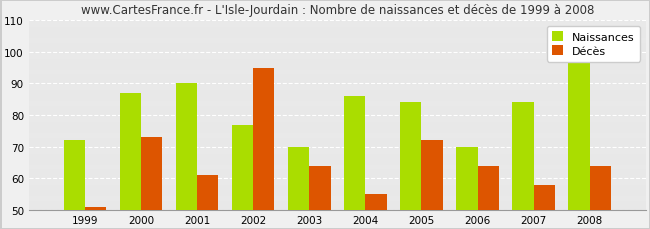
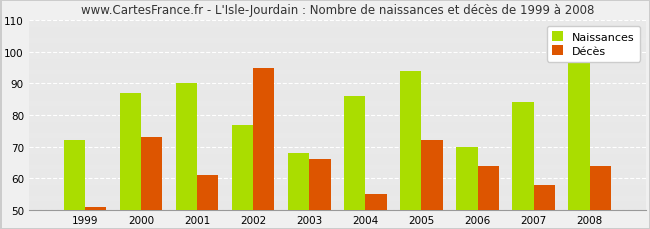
Naissances/2003: 70 -> 68
Décès/2003: 64 -> 66
Naissances/2005: 84 -> 94
